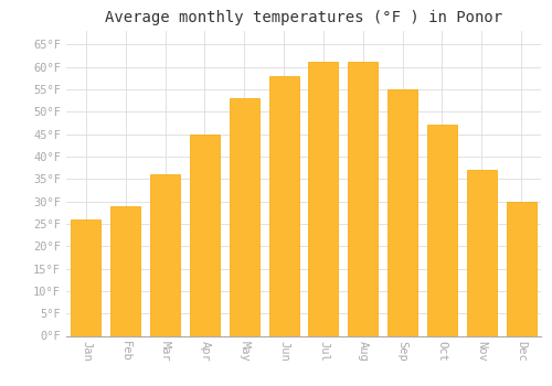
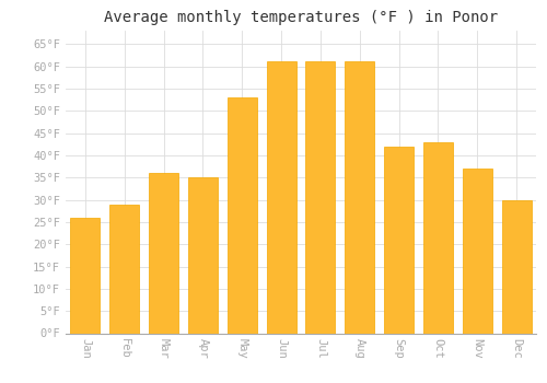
Apr: 45°F -> 35°F
Jun: 58°F -> 61°F
Sep: 55°F -> 42°F
Oct: 47°F -> 43°F
